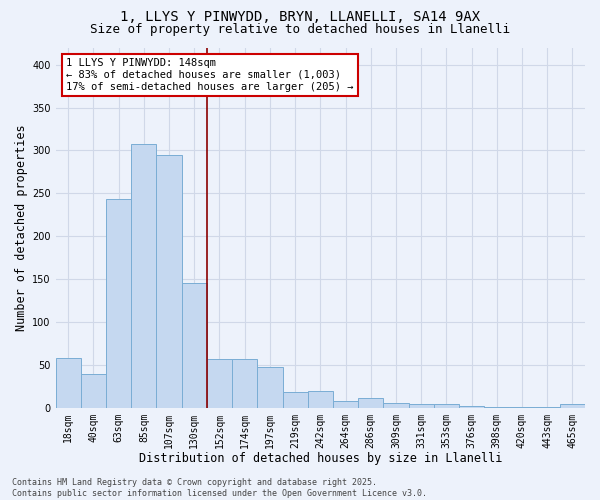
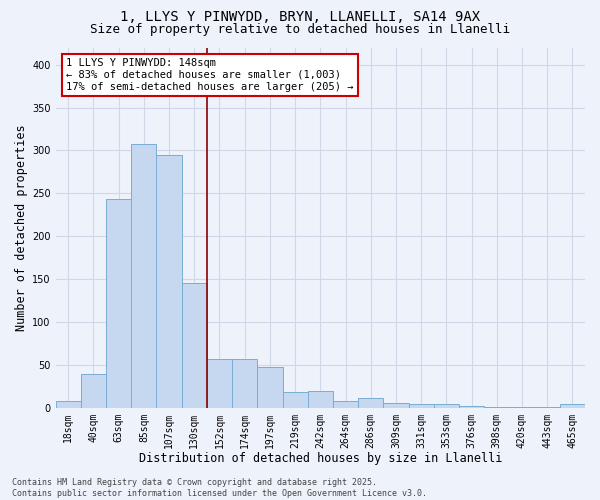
18sqm: 58 -> 8
